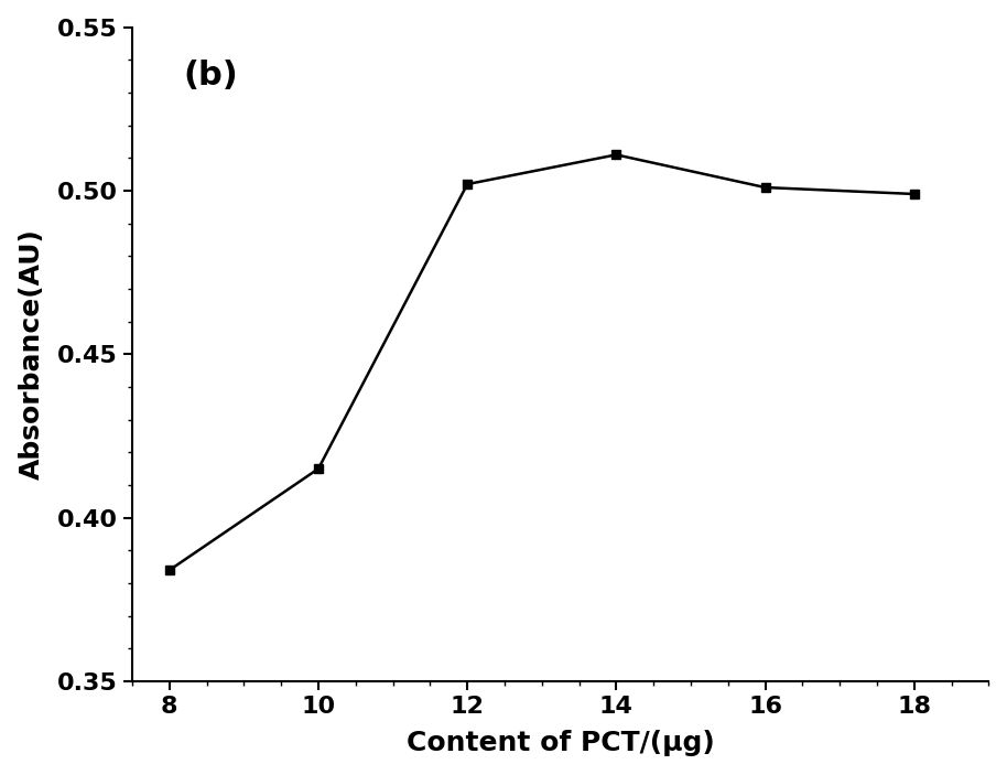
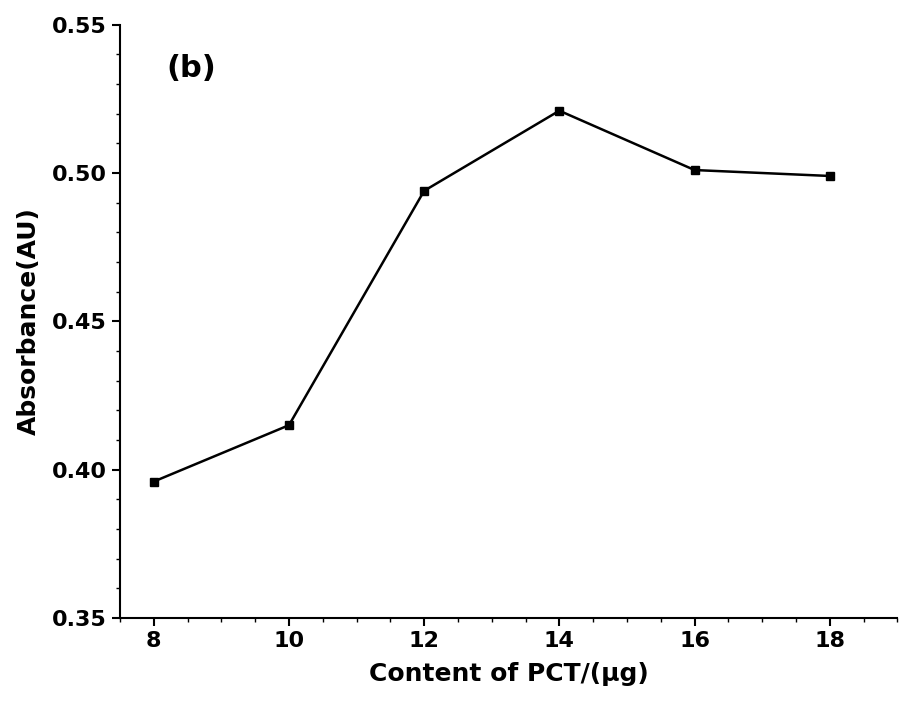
8: 0.384 -> 0.396
12: 0.502 -> 0.494
14: 0.511 -> 0.521
